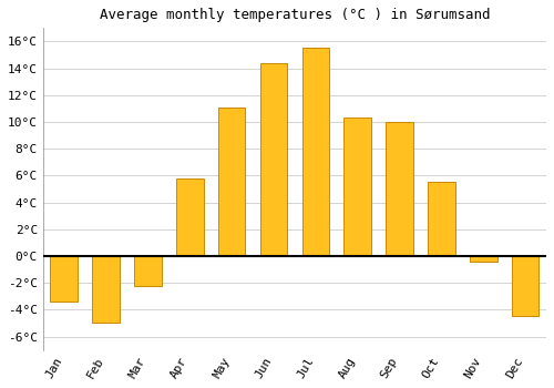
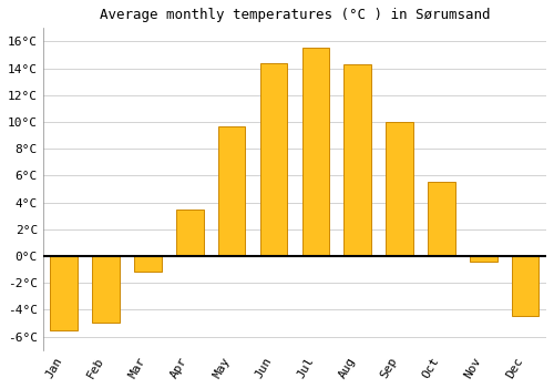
Jan: -3.4°C -> -5.5°C
Mar: -2.2°C -> -1.2°C
Apr: 5.8°C -> 3.5°C
May: 11.1°C -> 9.7°C
Aug: 10.3°C -> 14.3°C
